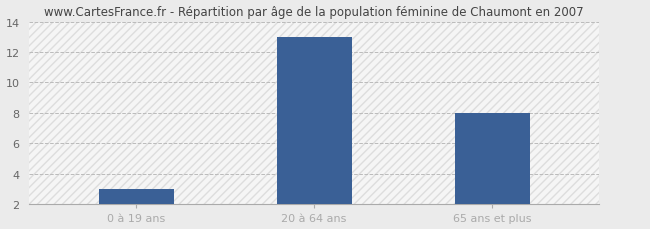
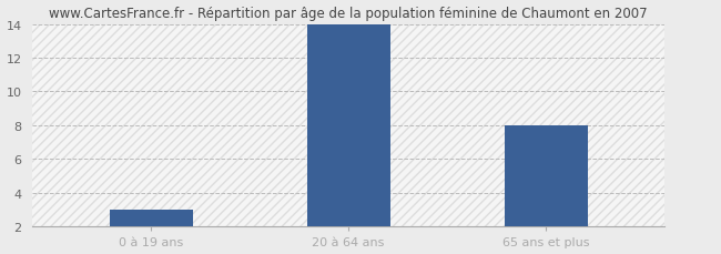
20 à 64 ans: 13 -> 14
